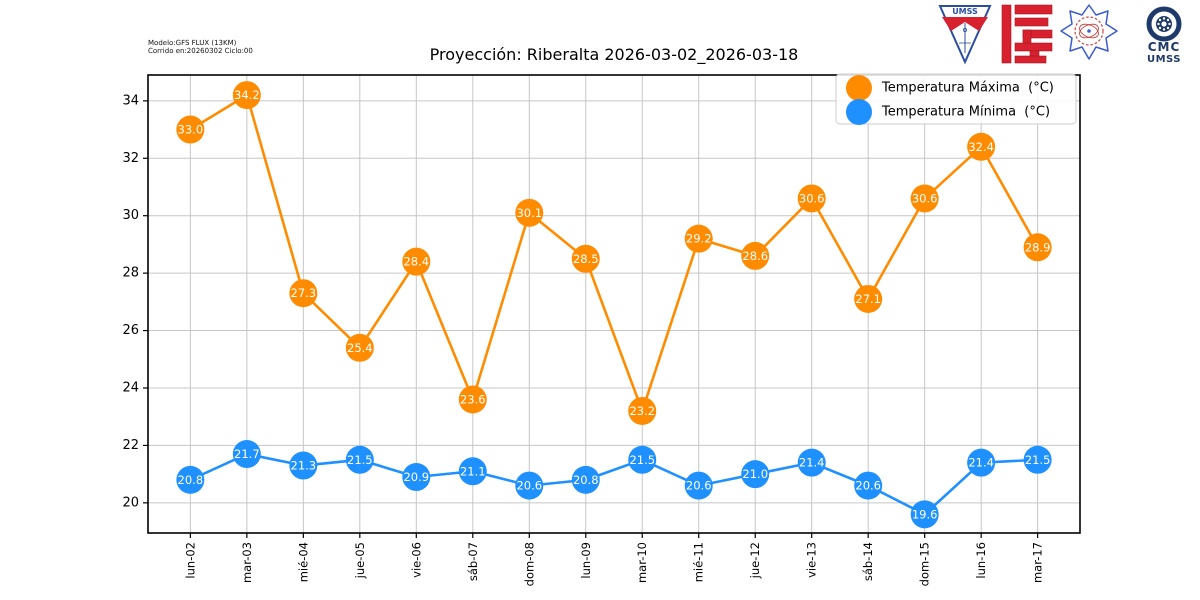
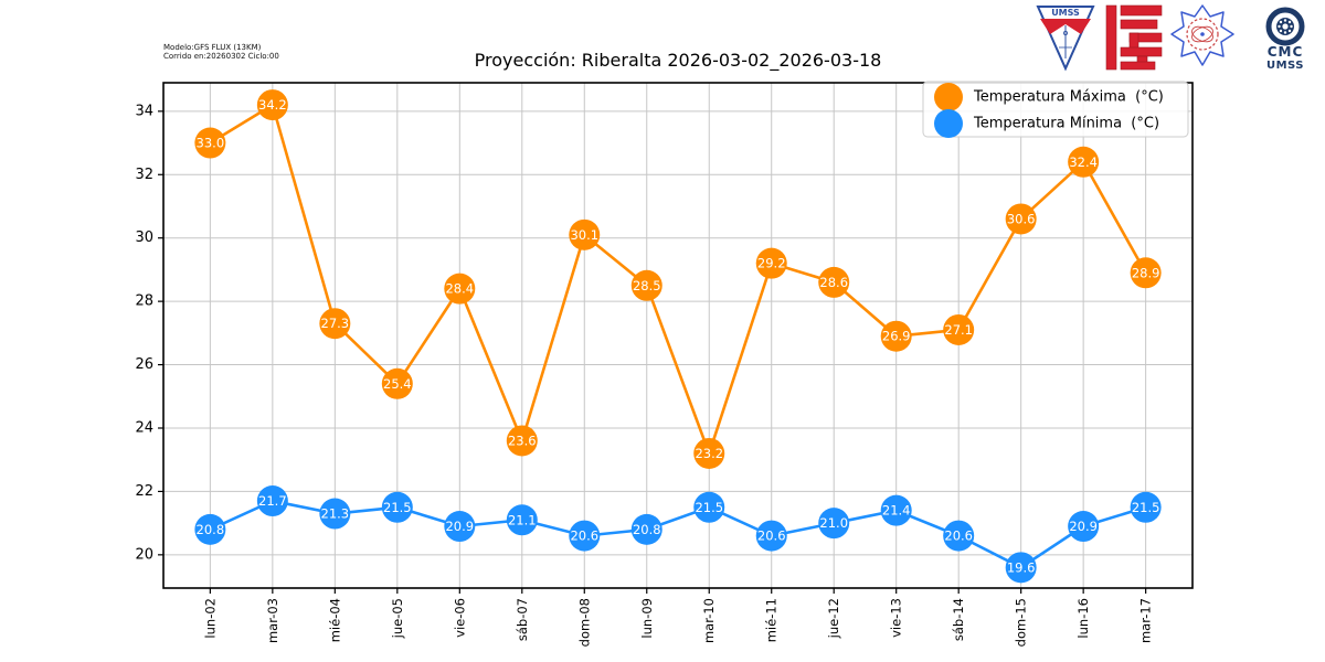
Temperatura Máxima (°C)/vie-13: 30.6 -> 26.9
Temperatura Mínima (°C)/lun-16: 21.4 -> 20.9
